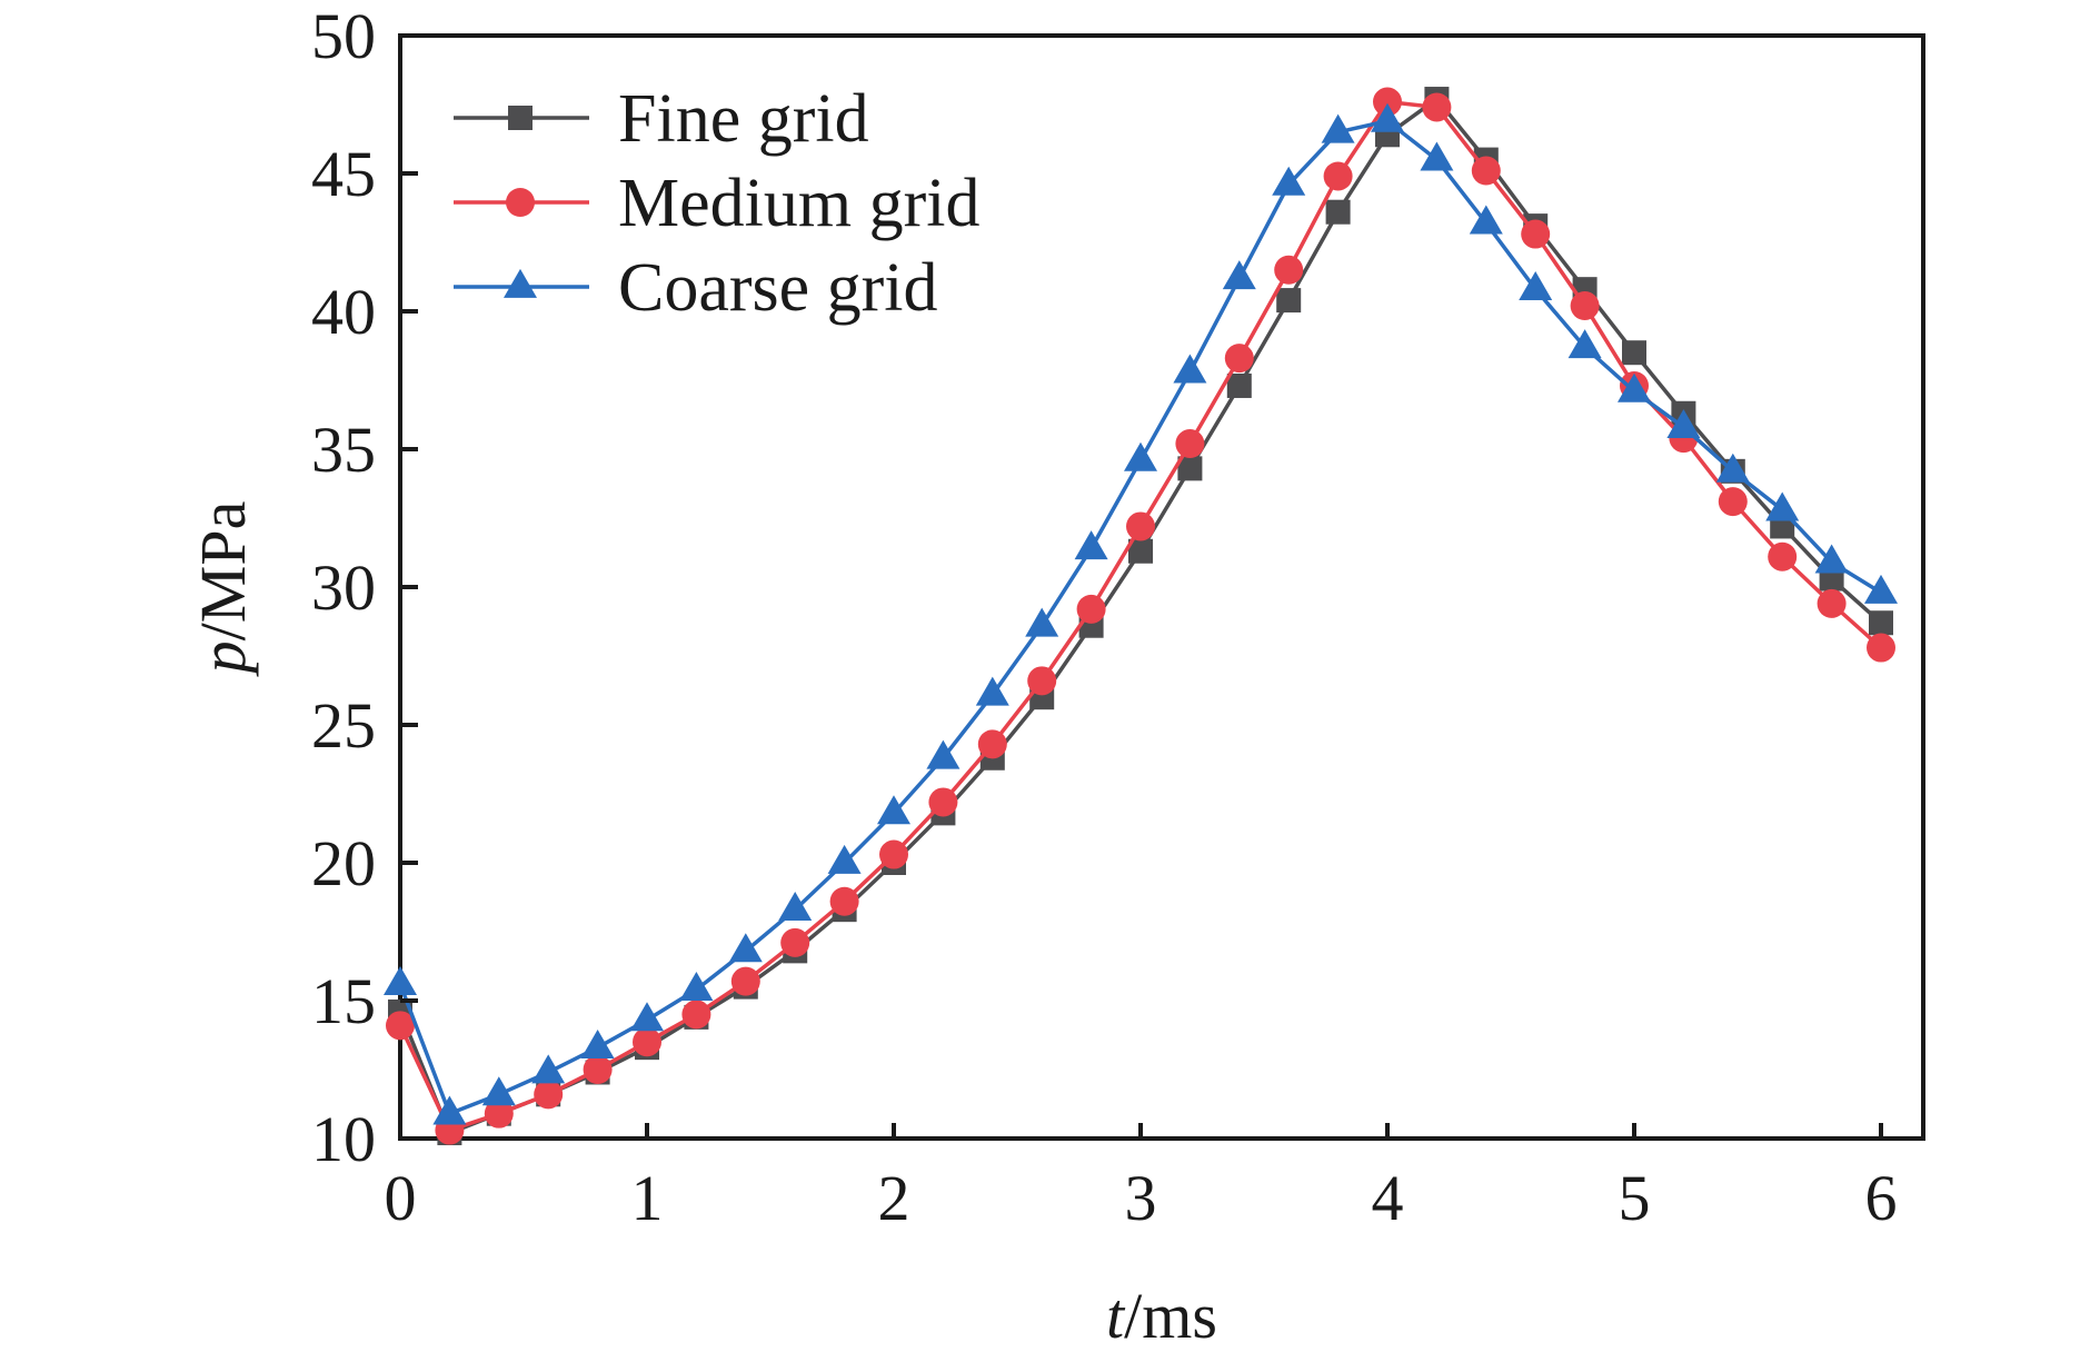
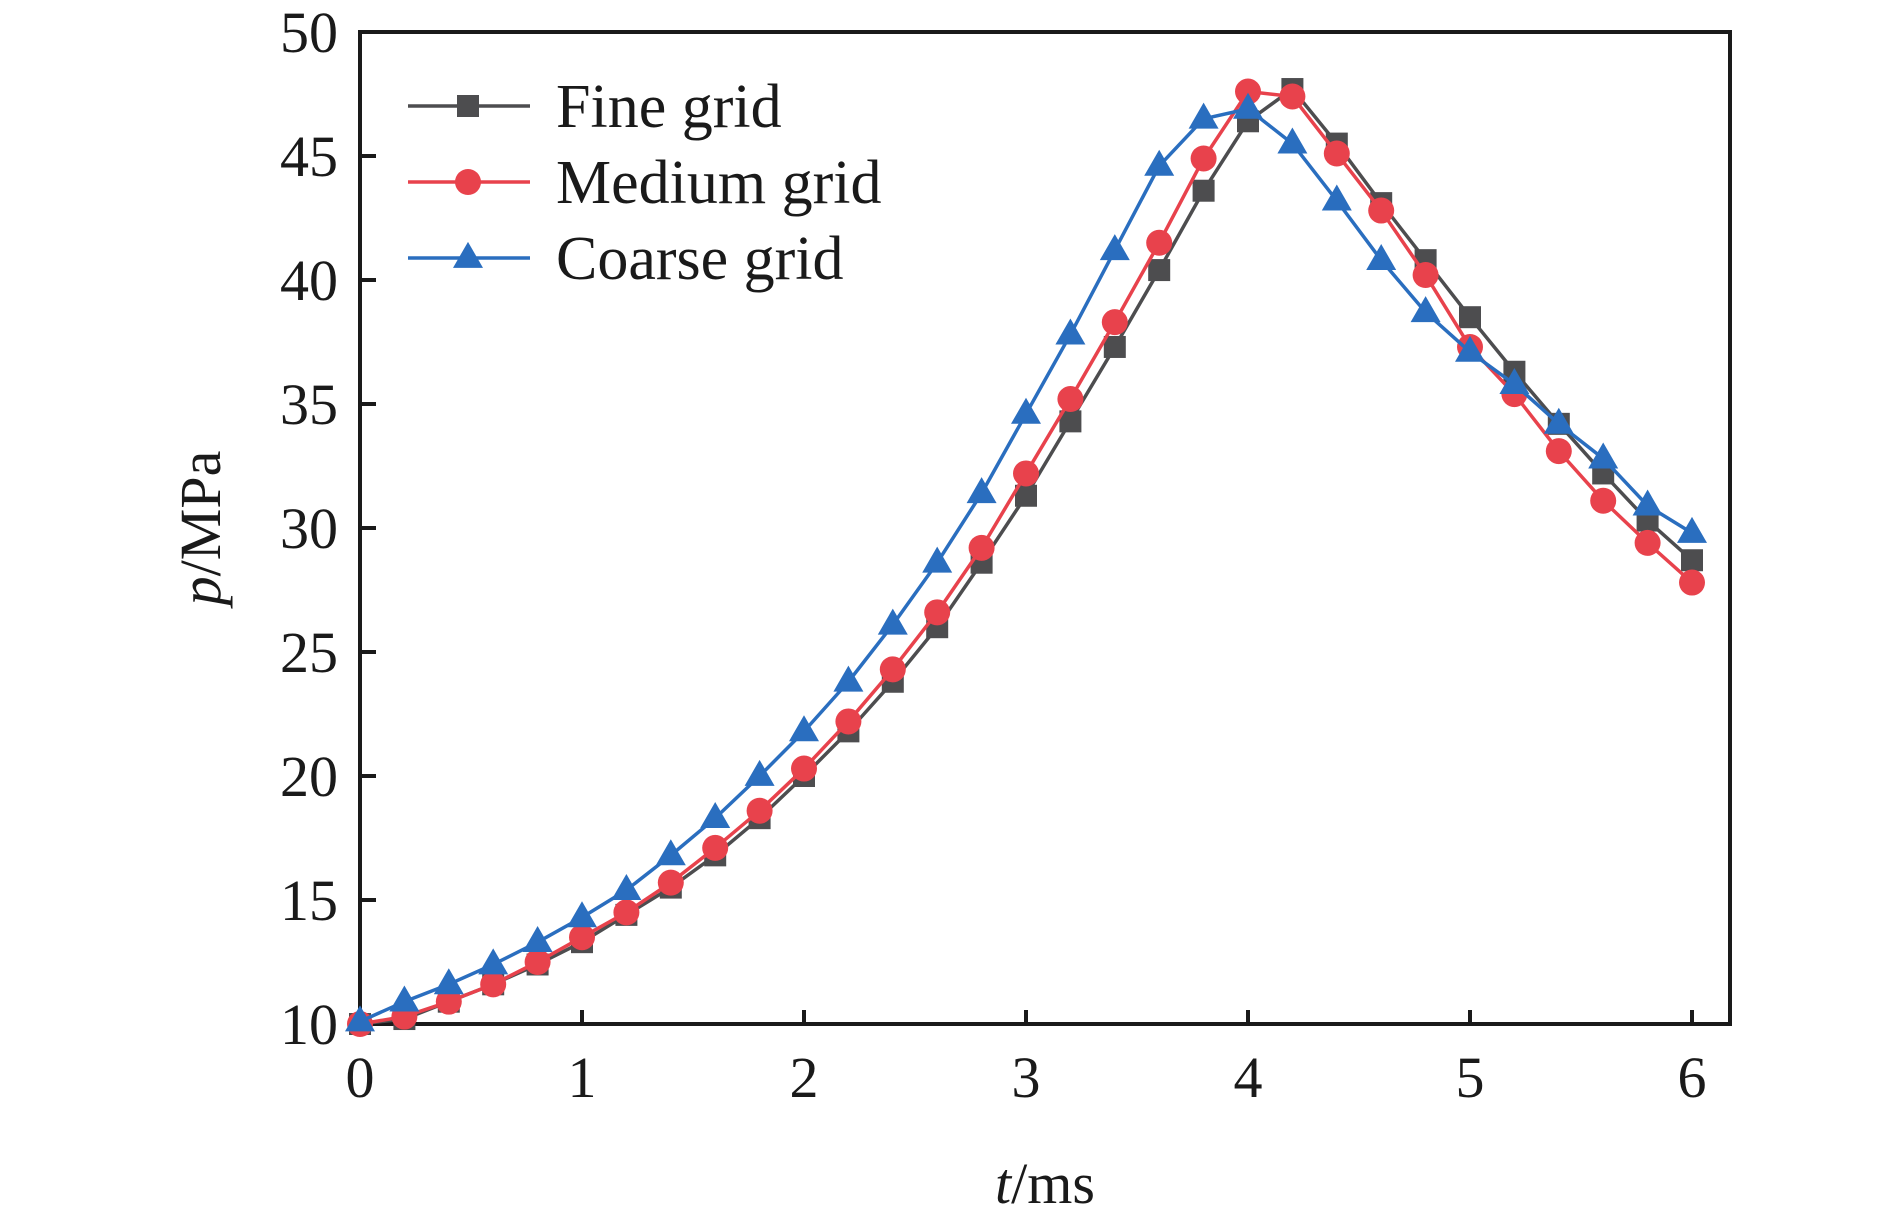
Fine grid/0: 14.6 -> 10.0
Medium grid/0: 14.1 -> 10.0
Coarse grid/0: 15.6 -> 10.1
